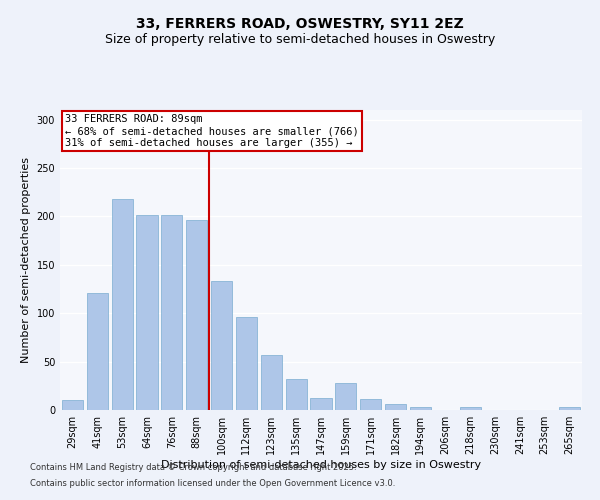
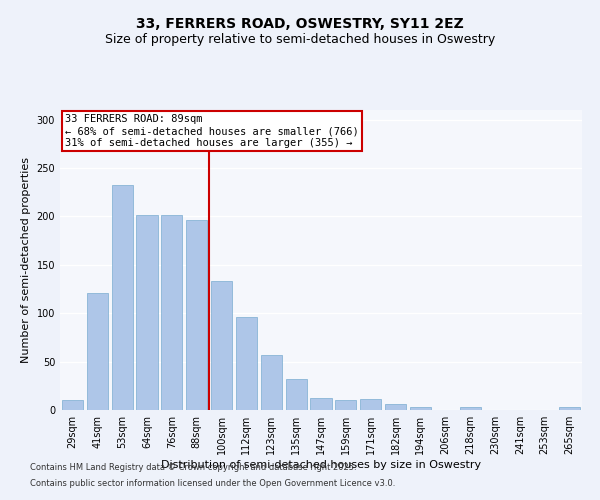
53sqm: 218 -> 233
159sqm: 28 -> 10
